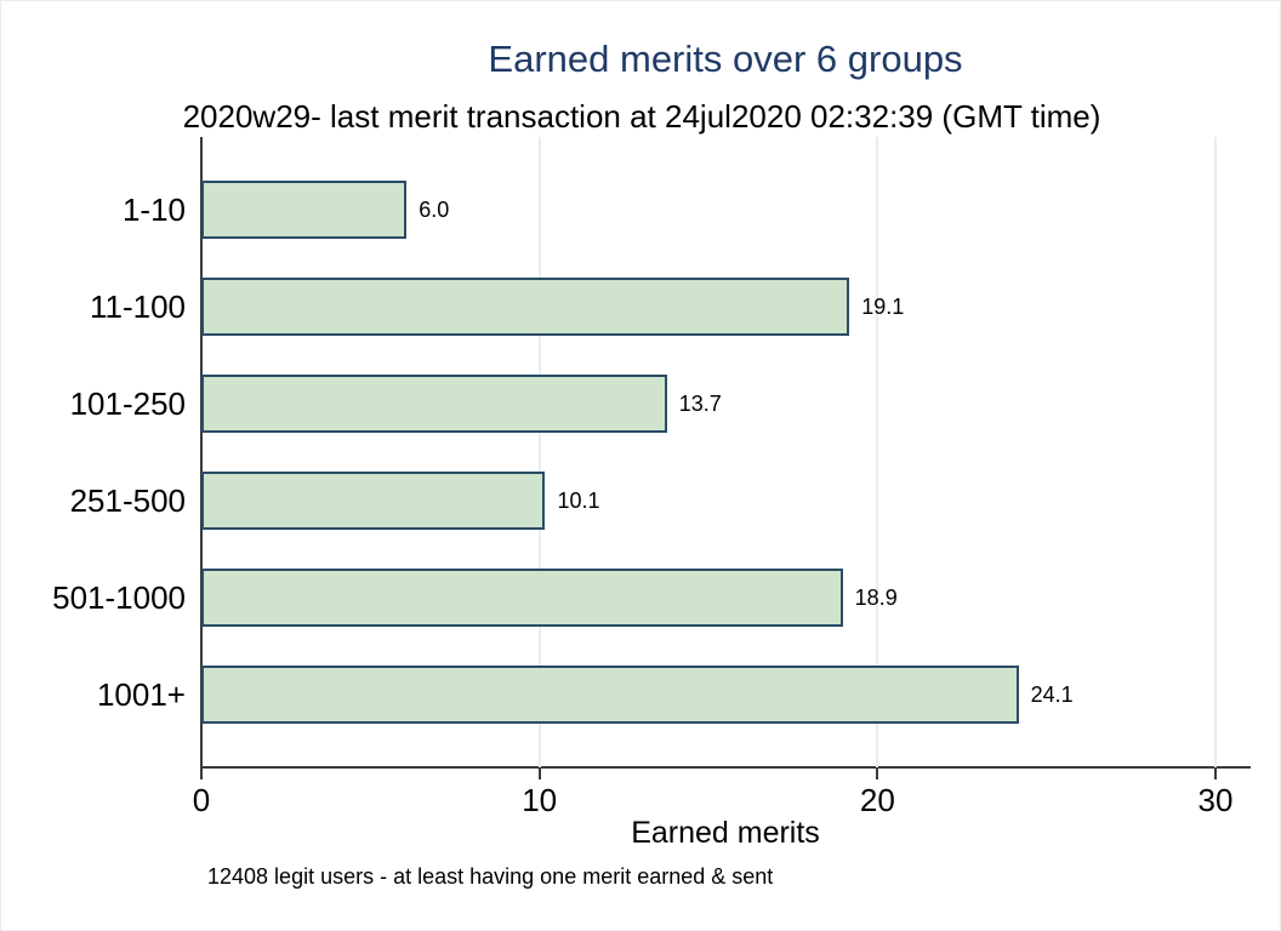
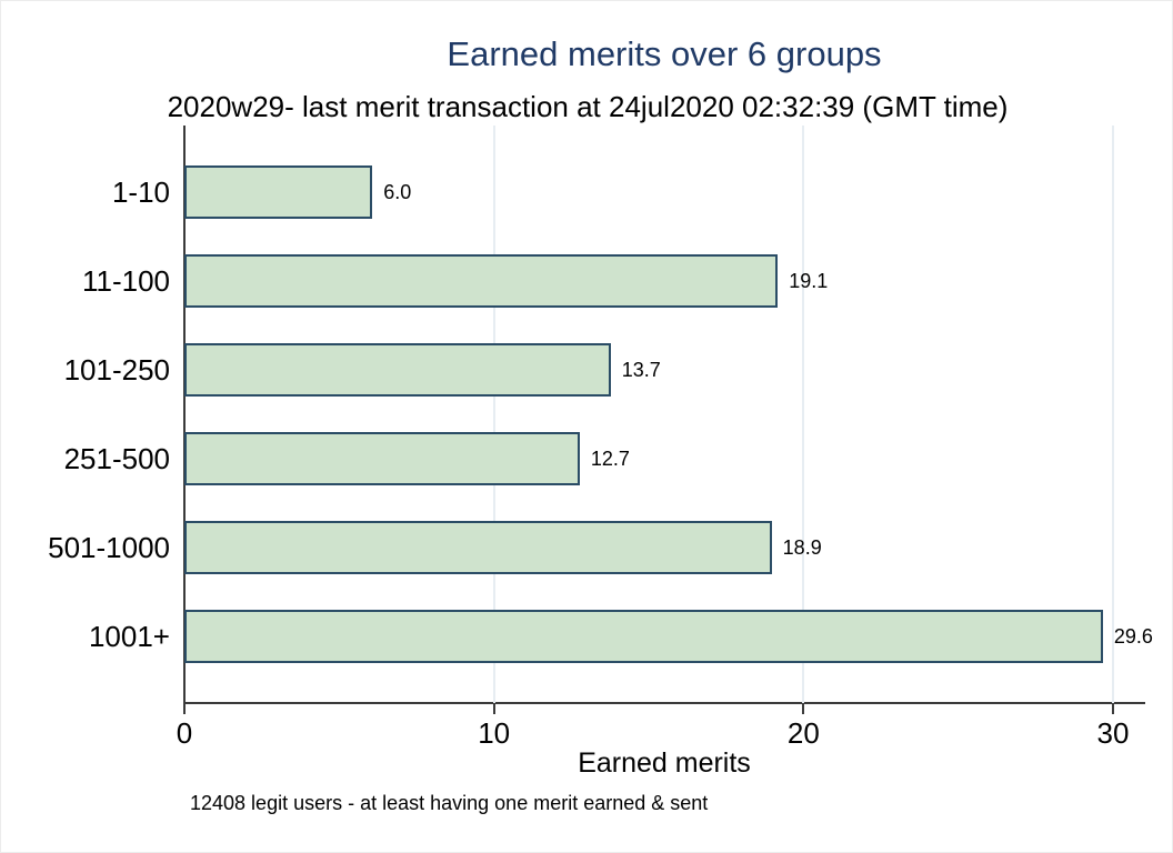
251-500: 10.1 -> 12.7
1001+: 24.1 -> 29.6
